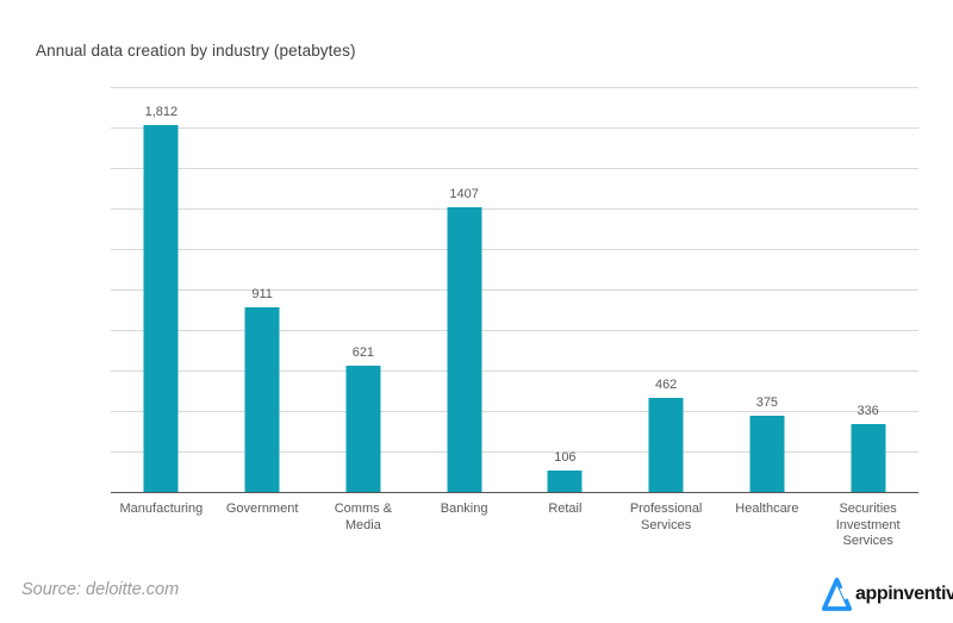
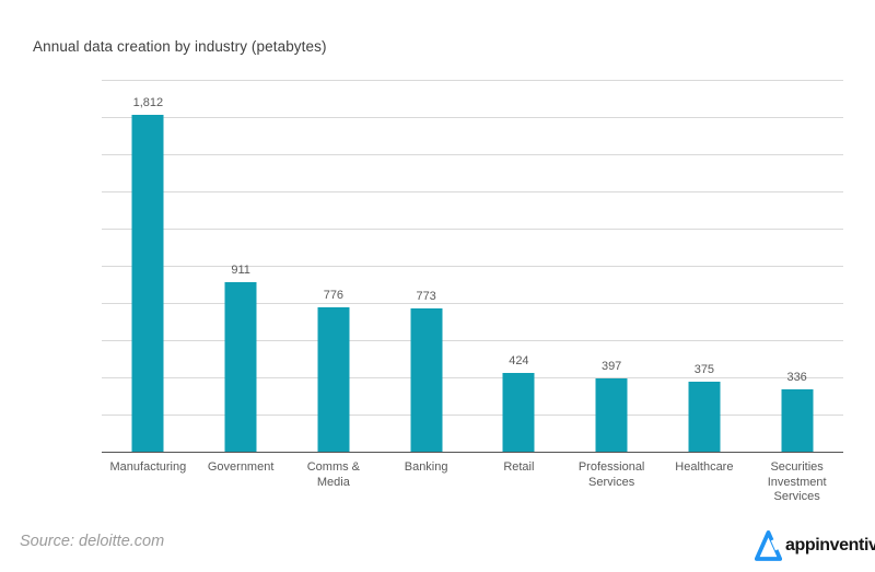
Comms & Media: 621 -> 776
Banking: 1407 -> 773
Retail: 106 -> 424
Professional Services: 462 -> 397
